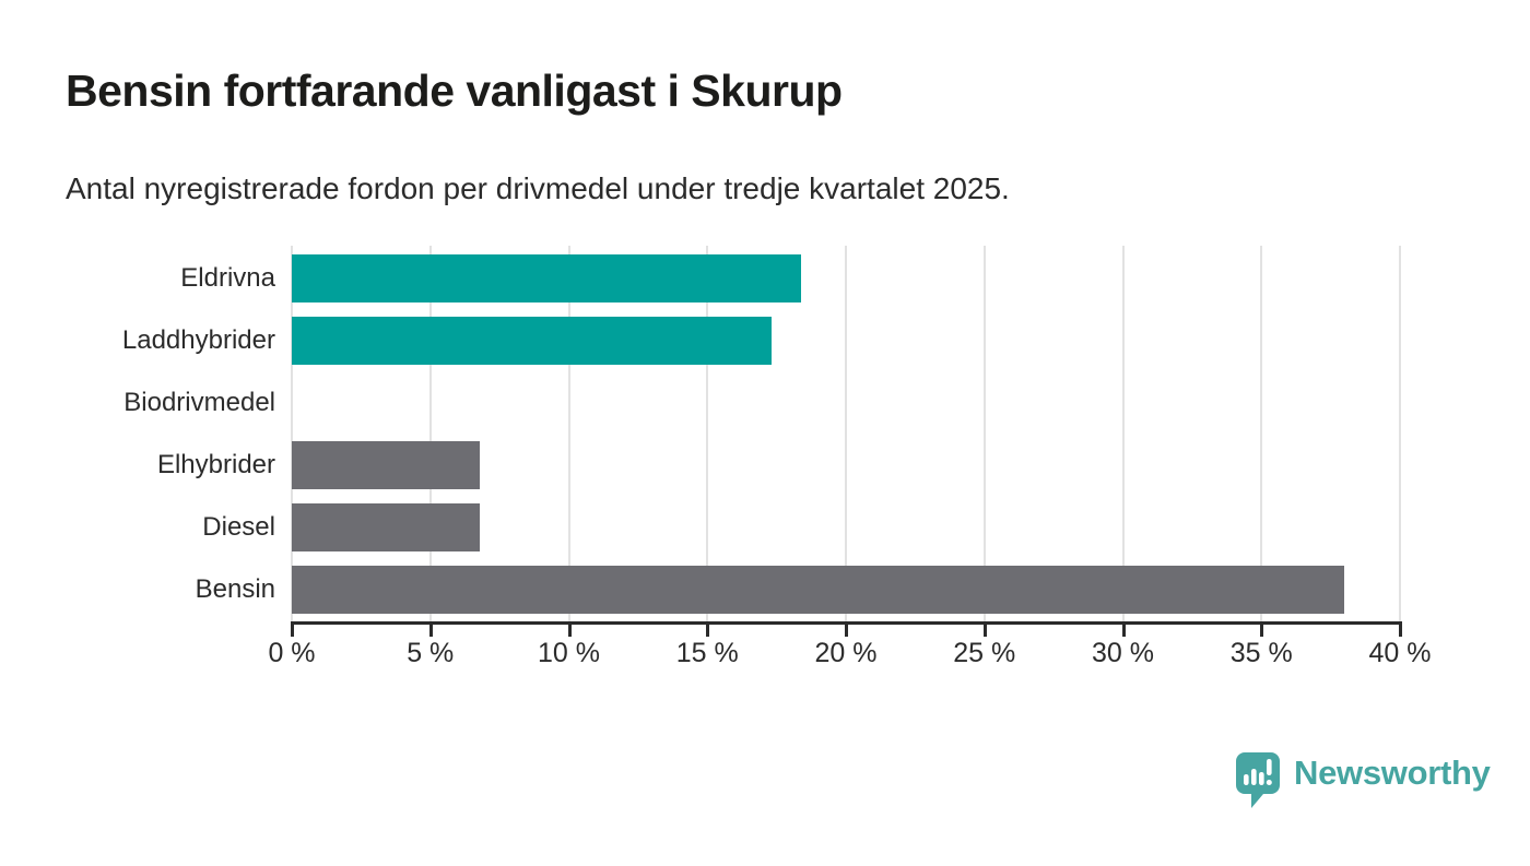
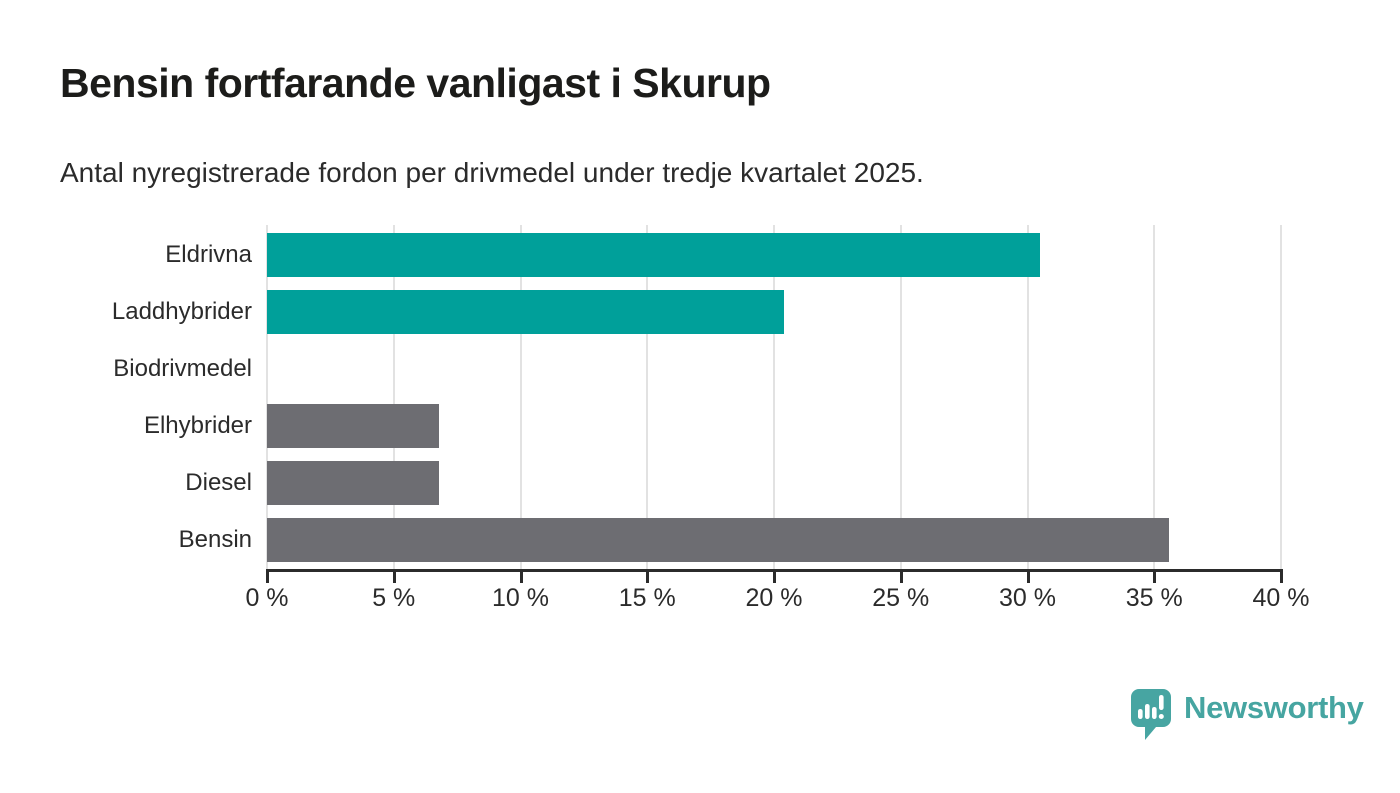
Eldrivna: 18.4% -> 30.5%
Laddhybrider: 17.3% -> 20.4%
Bensin: 38.0% -> 35.6%
